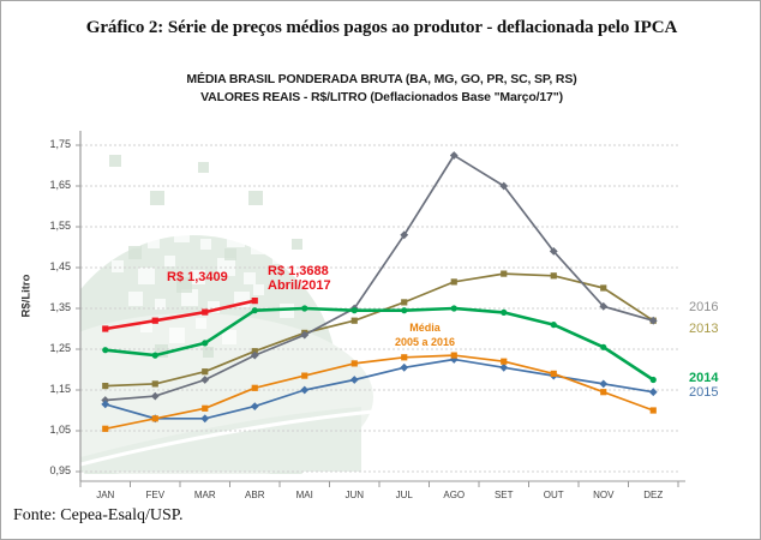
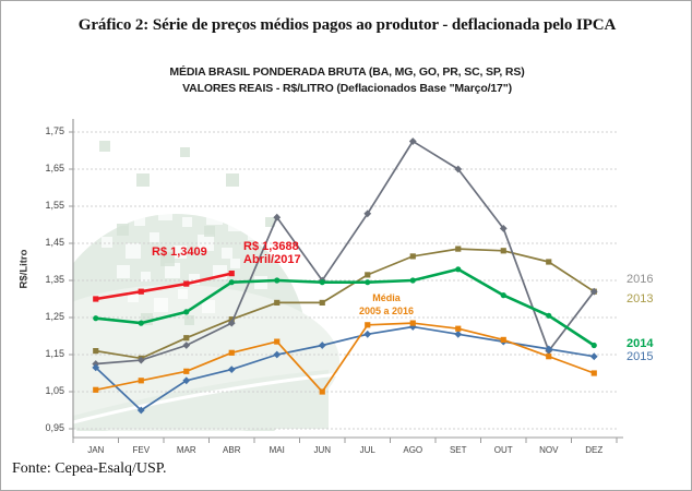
2015/FEV: 1,08 -> 1,00
2013/FEV: 1,17 -> 1,14
2016/MAI: 1,28 -> 1,52
2013/JUN: 1,32 -> 1,29
Média 2005 a 2016/JUN: 1,22 -> 1,05
2014/SET: 1,34 -> 1,38
2016/NOV: 1,35 -> 1,16
